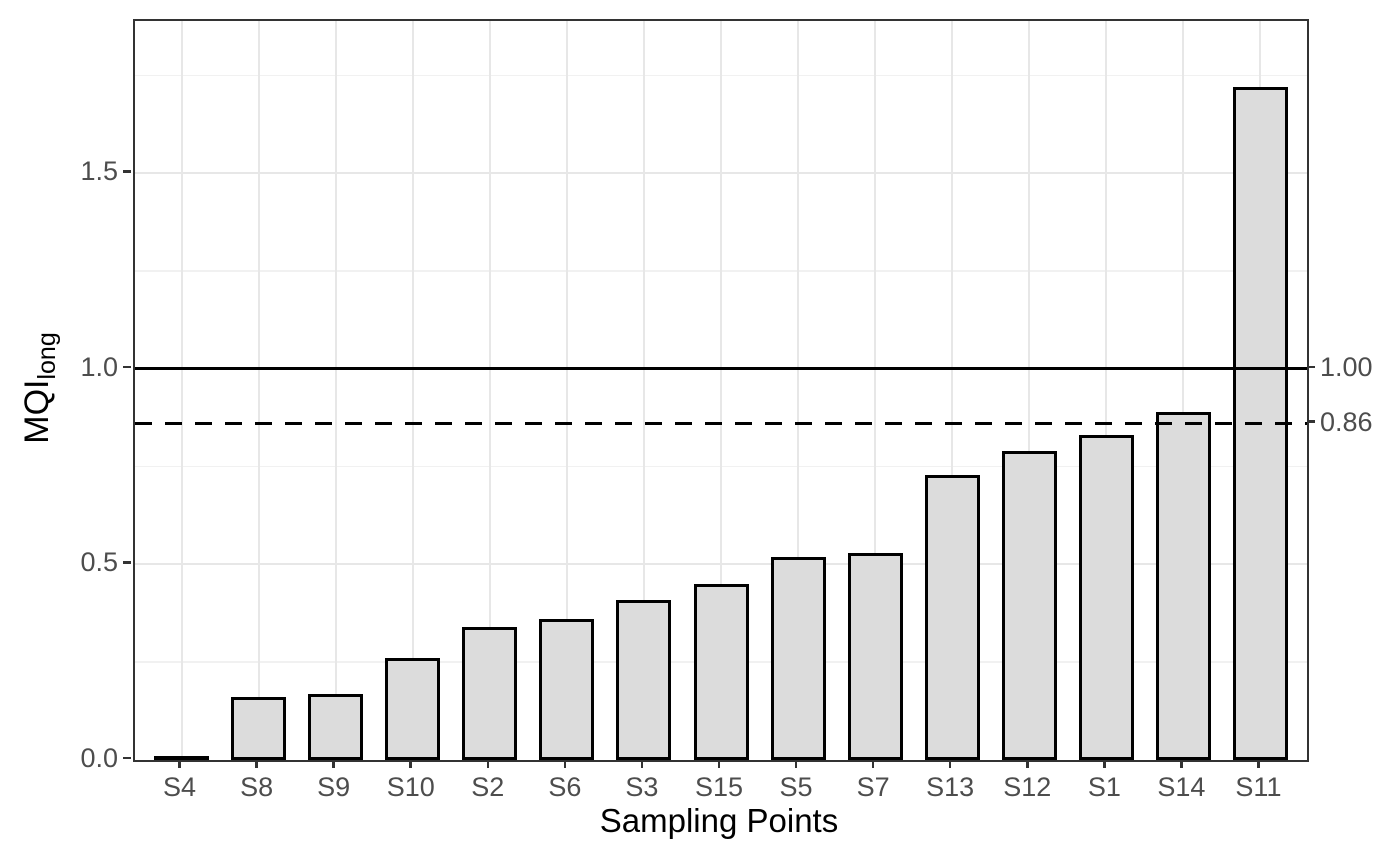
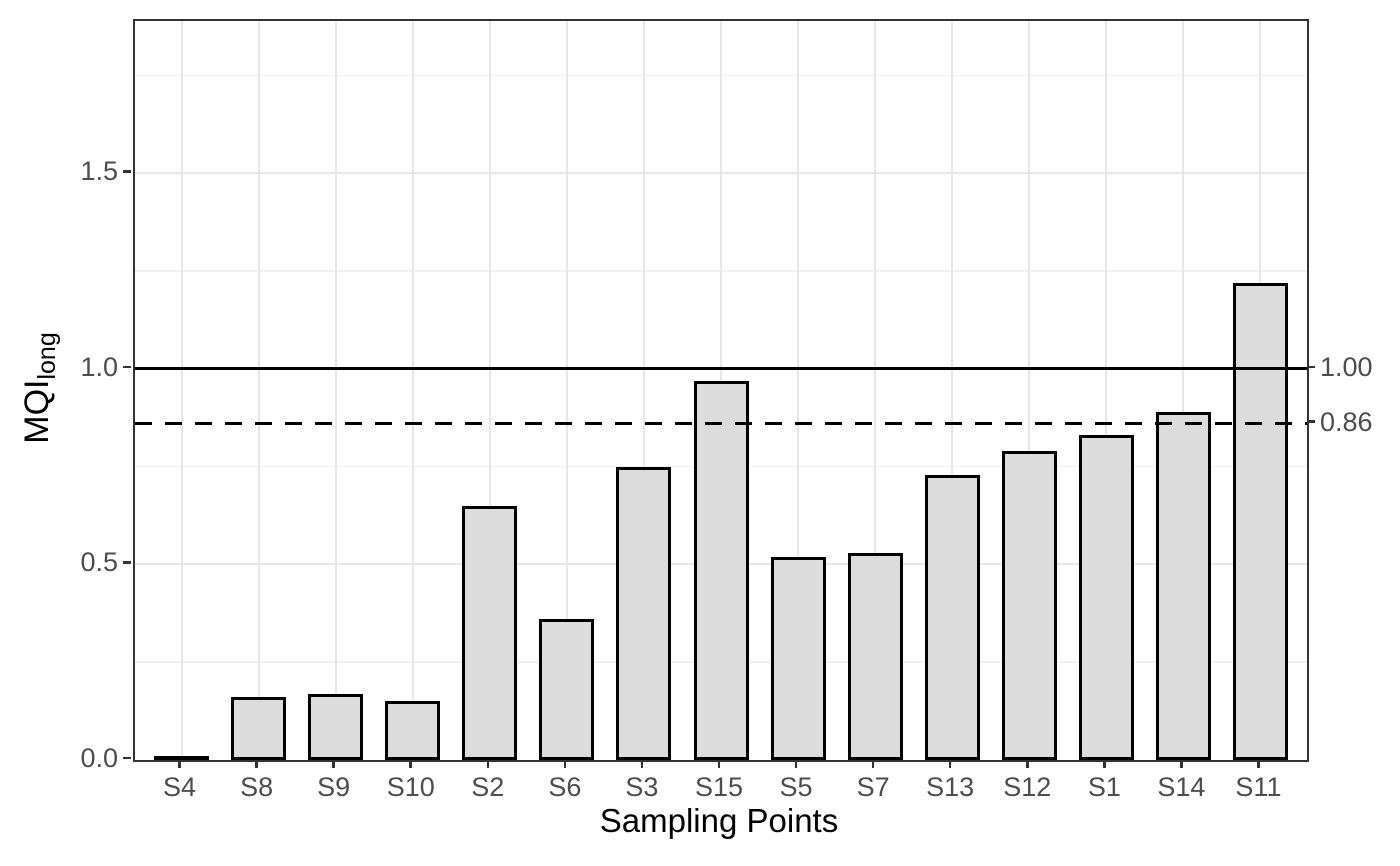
S10: 0.26 -> 0.15
S2: 0.34 -> 0.65
S3: 0.41 -> 0.75
S15: 0.45 -> 0.97
S11: 1.72 -> 1.22
